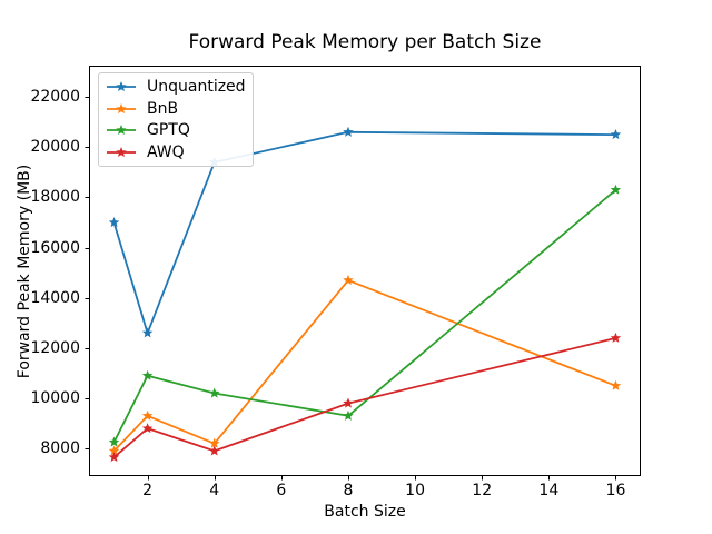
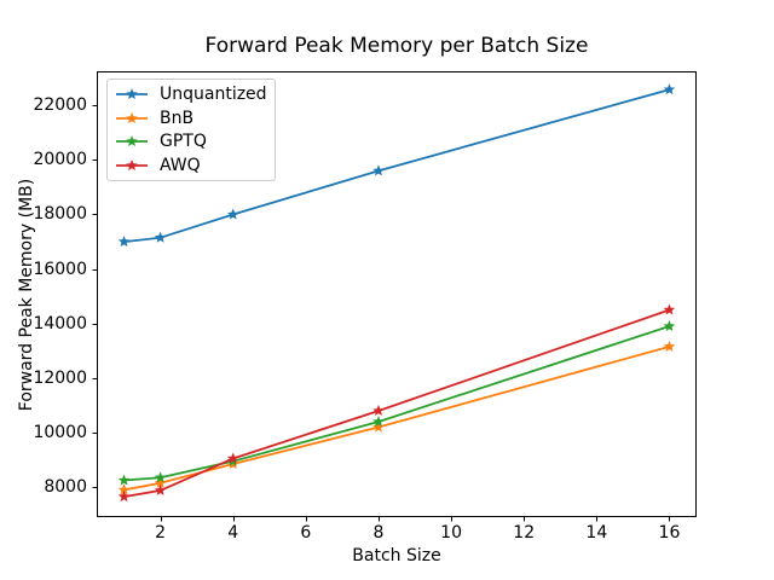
Unquantized/2: 12600 -> 17200
BnB/2: 9300 -> 8200
GPTQ/2: 10900 -> 8400
AWQ/2: 8800 -> 7900
Unquantized/4: 19400 -> 18000
BnB/4: 8200 -> 8800
GPTQ/4: 10200 -> 9000
AWQ/4: 7900 -> 9000
Unquantized/8: 20600 -> 19600
BnB/8: 14700 -> 10200
GPTQ/8: 9300 -> 10400
AWQ/8: 9800 -> 10800
Unquantized/16: 20500 -> 22600
BnB/16: 10500 -> 13200
GPTQ/16: 18300 -> 13900
AWQ/16: 12400 -> 14500
